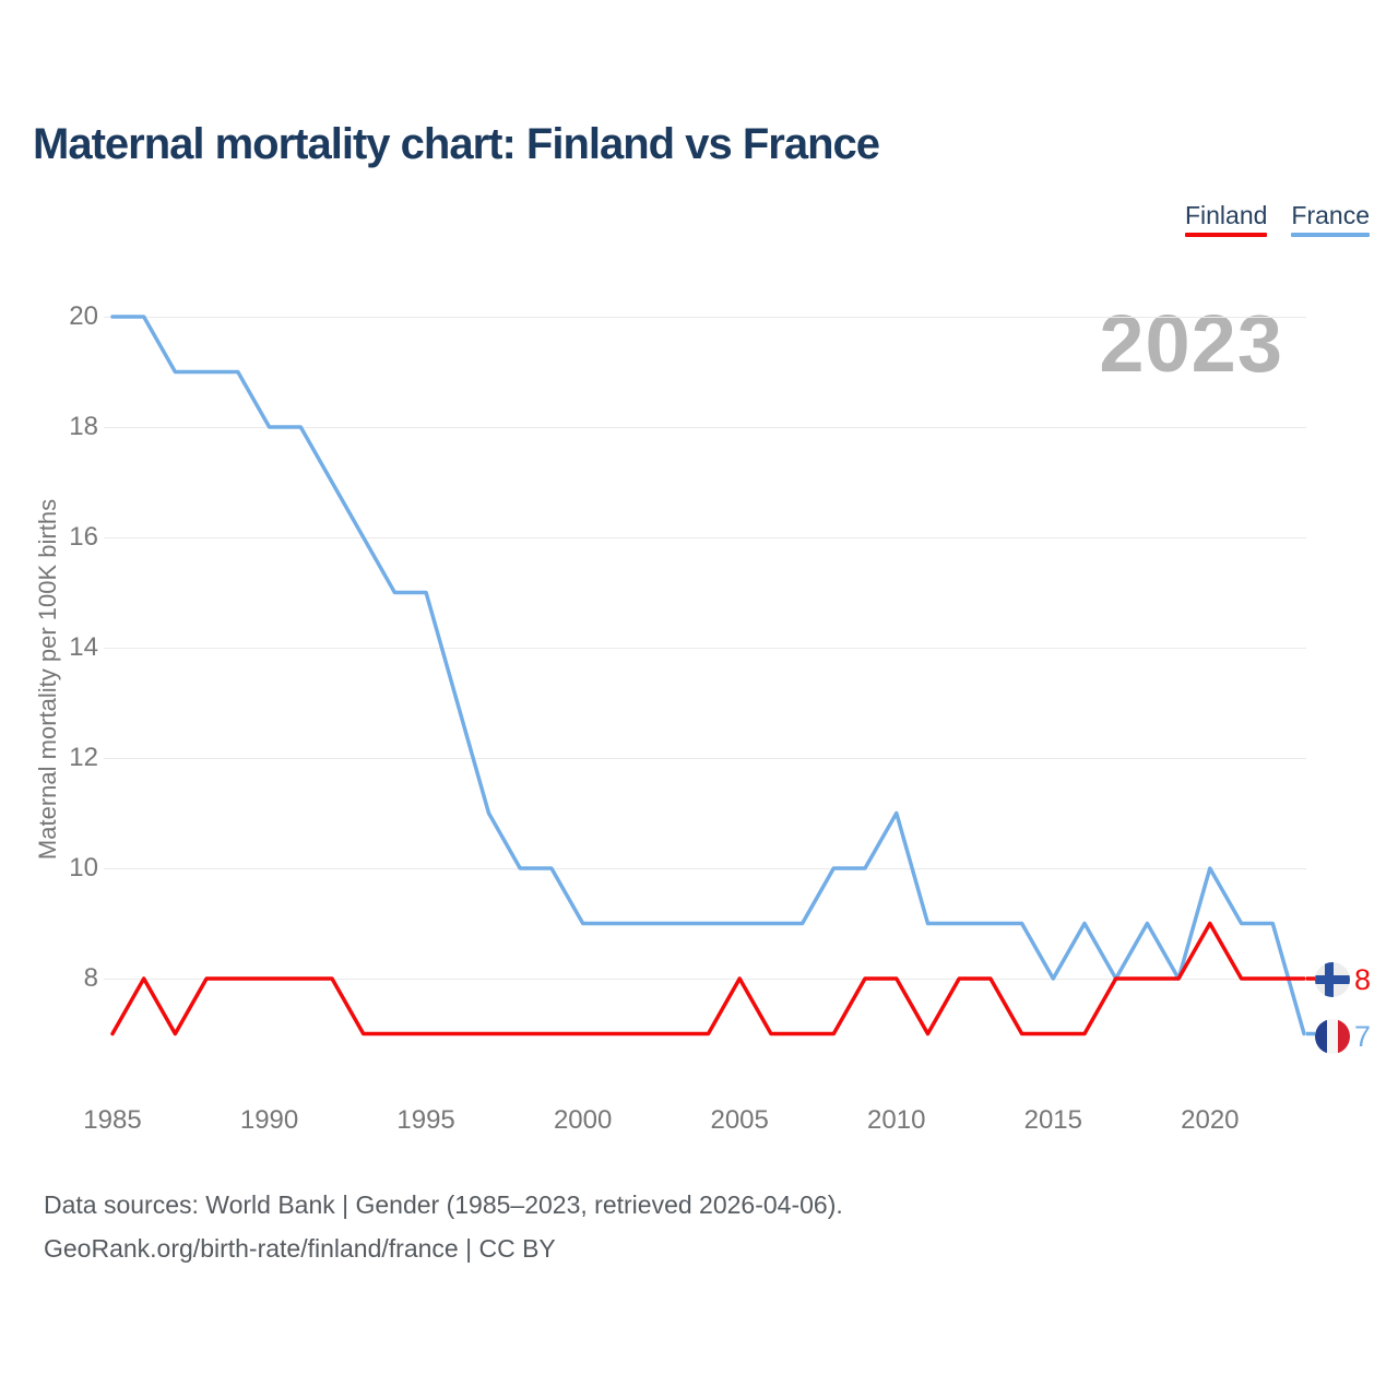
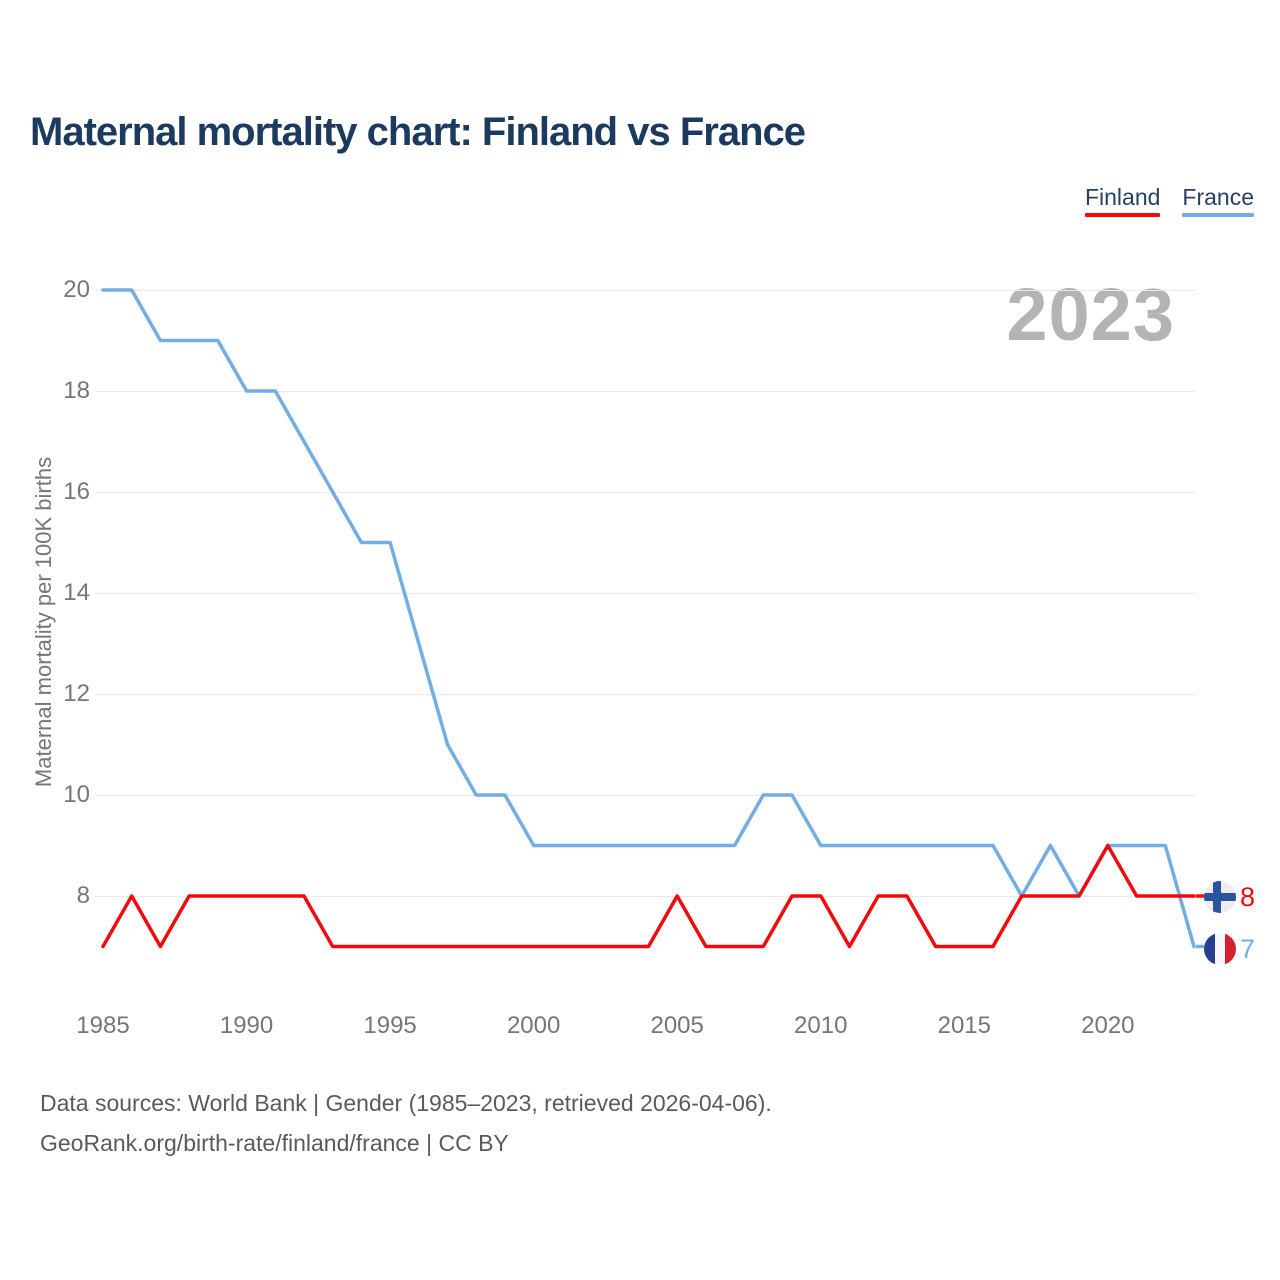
France/2010: 11 -> 9
France/2015: 8 -> 9
France/2020: 10 -> 9
